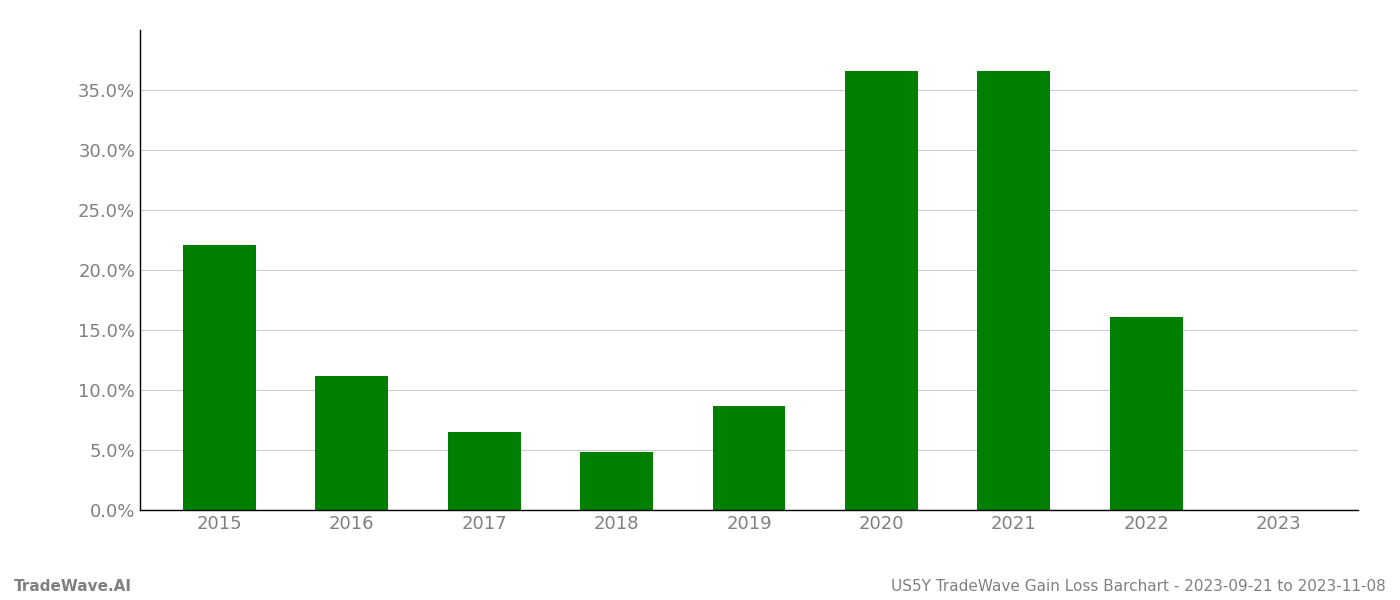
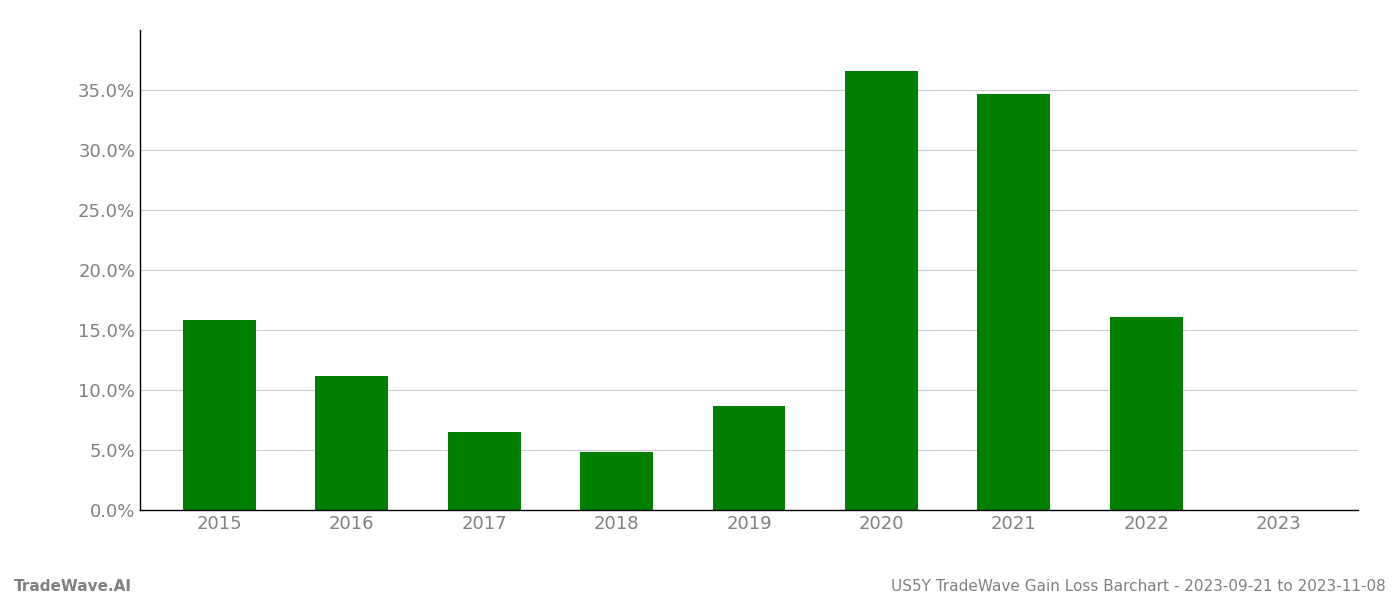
2015: 22.1% -> 15.8%
2021: 36.6% -> 34.7%
